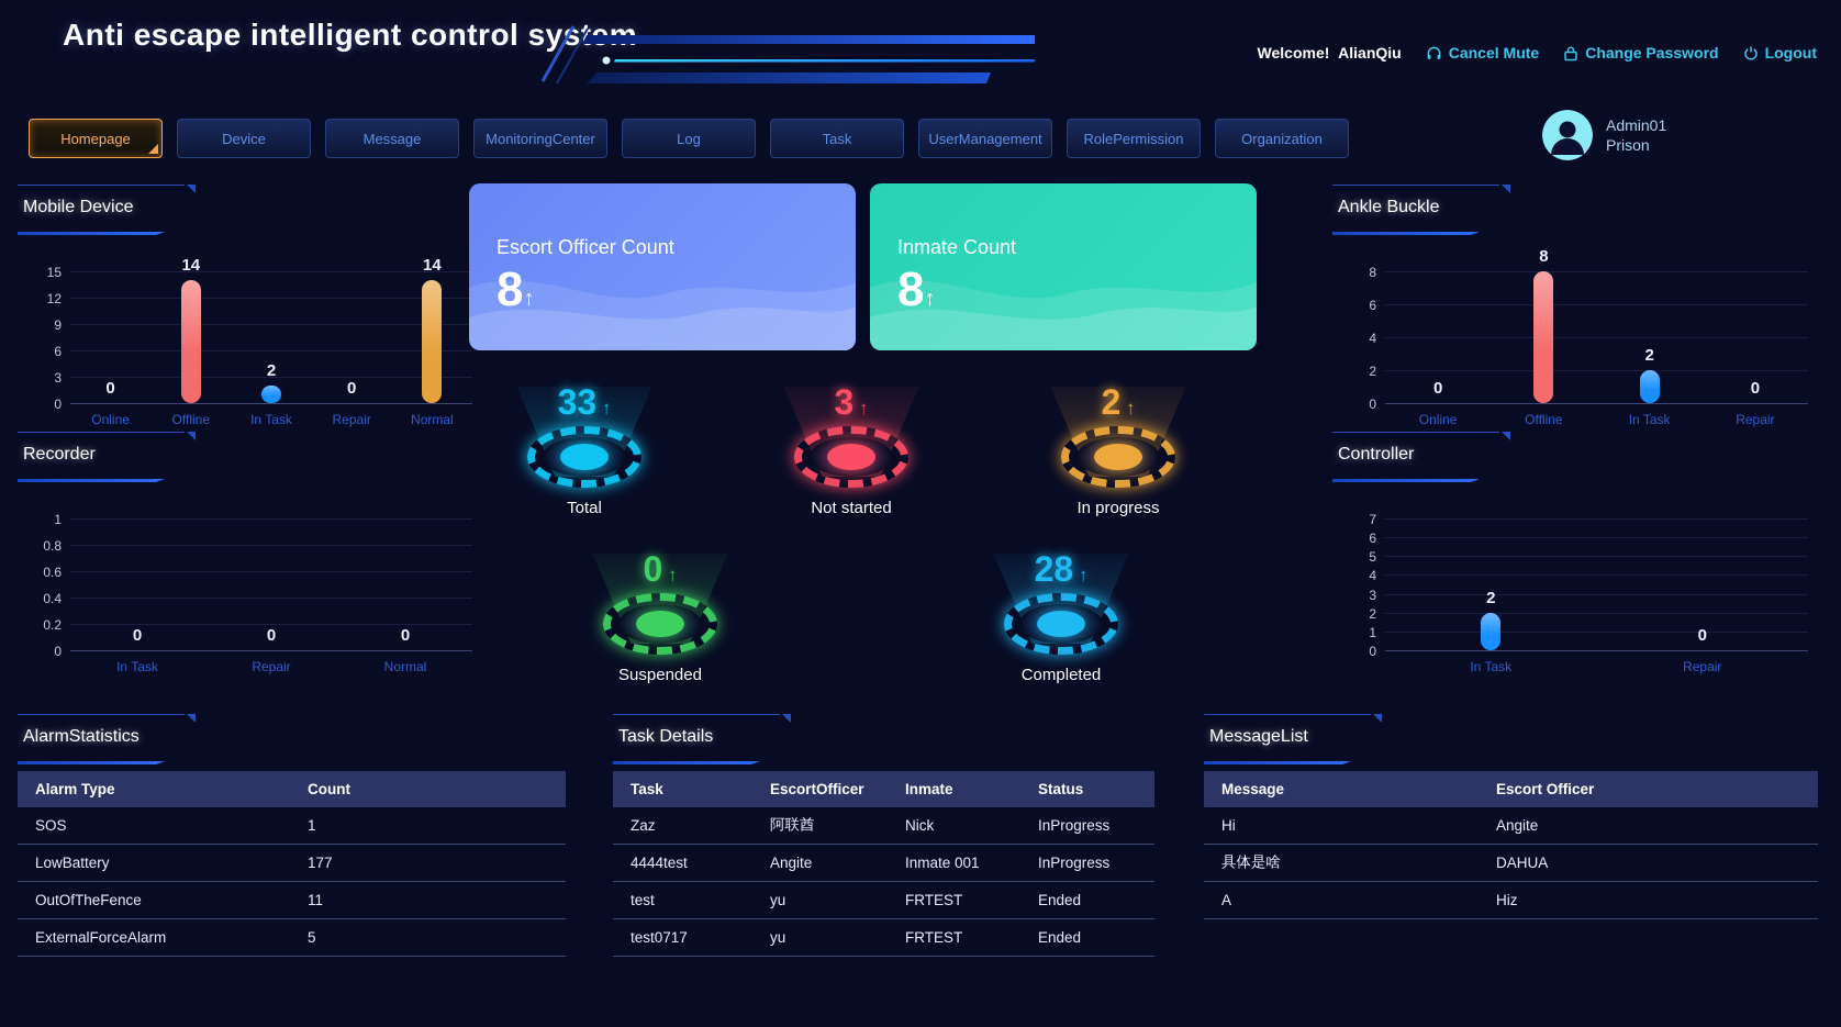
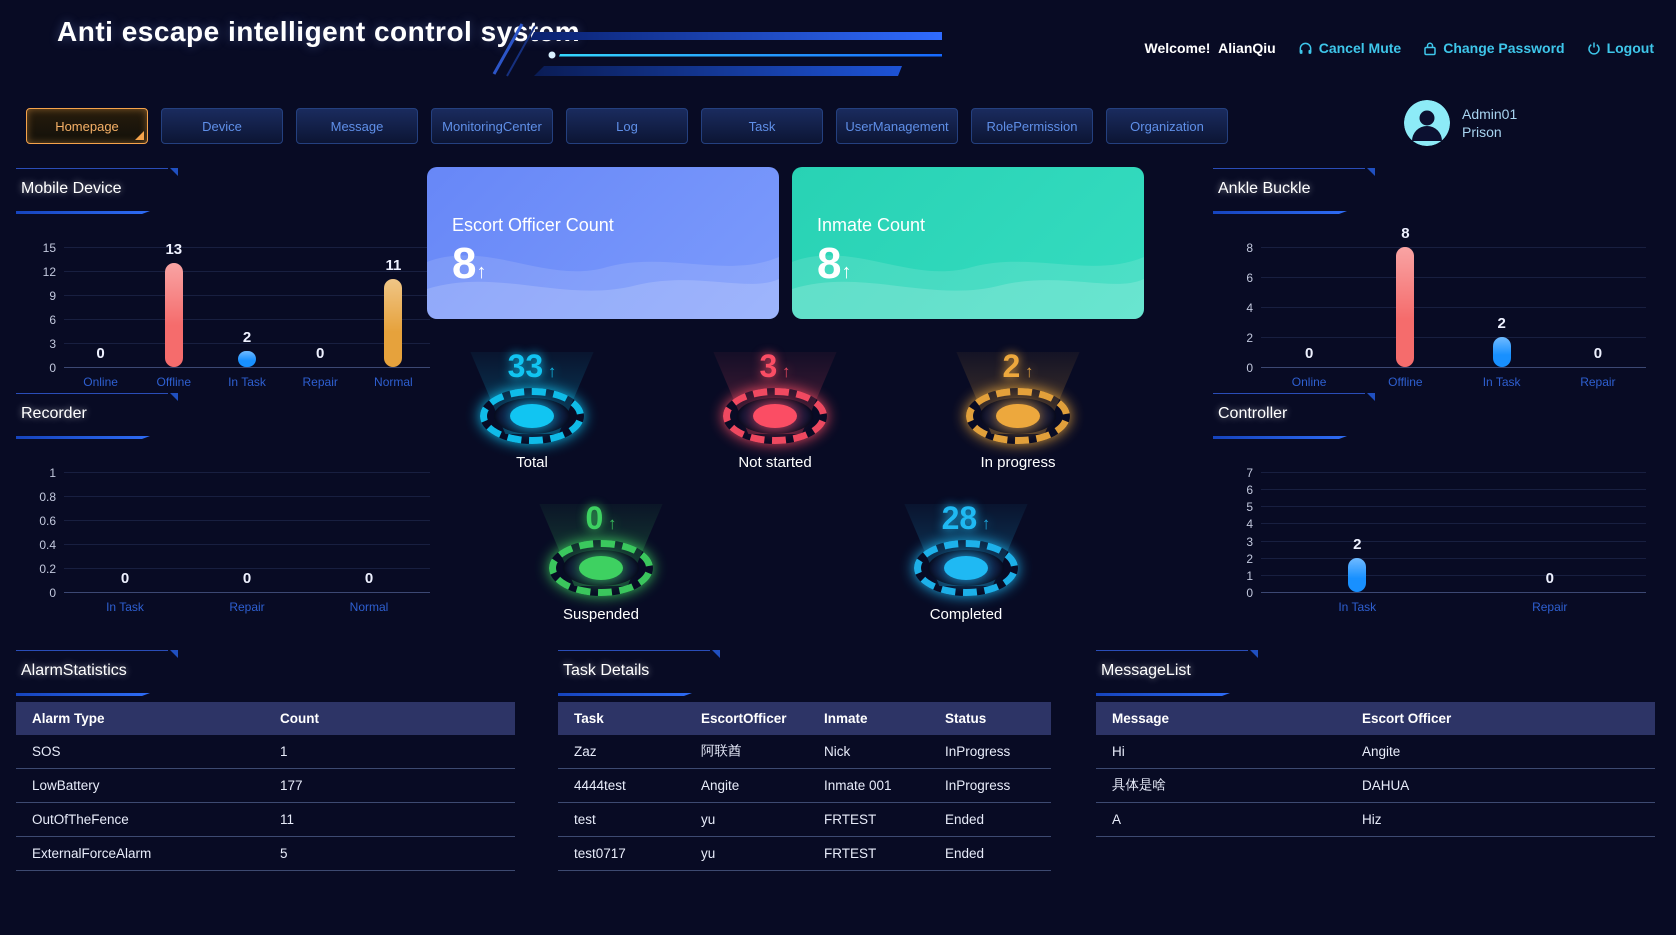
Mobile Device/Offline: 14 -> 13
Mobile Device/Normal: 14 -> 11
